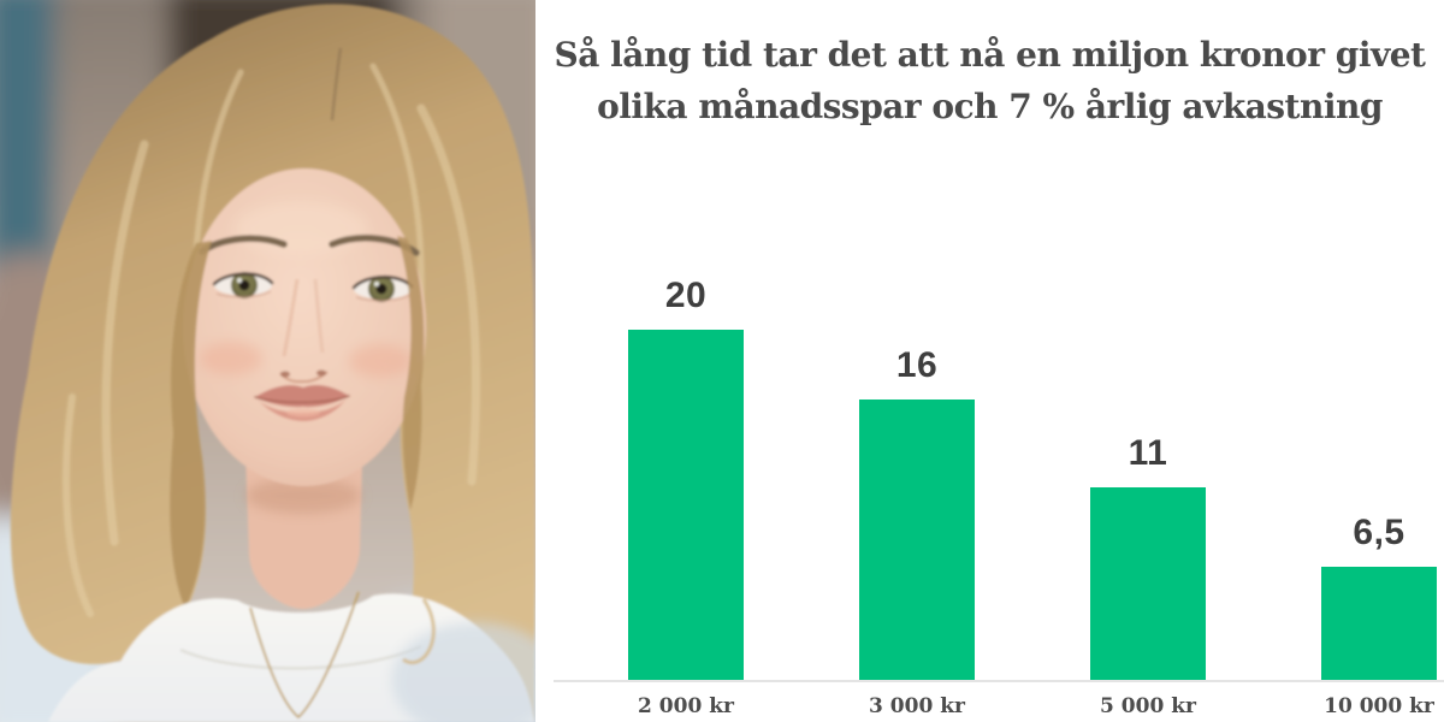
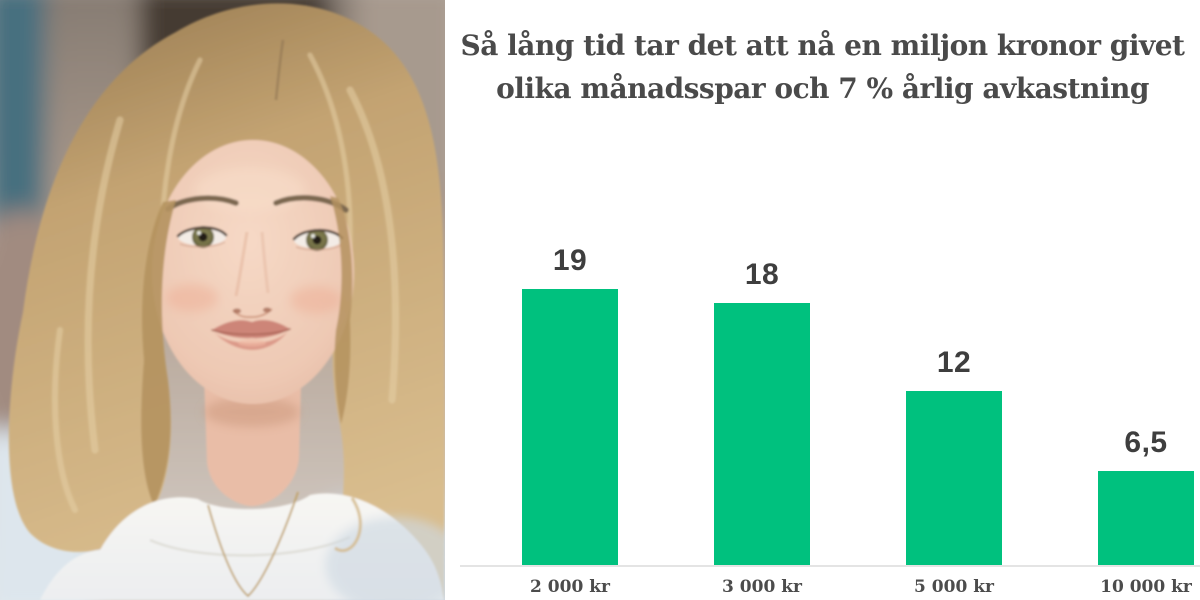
2 000 kr: 20 -> 19
3 000 kr: 16 -> 18
5 000 kr: 11 -> 12
